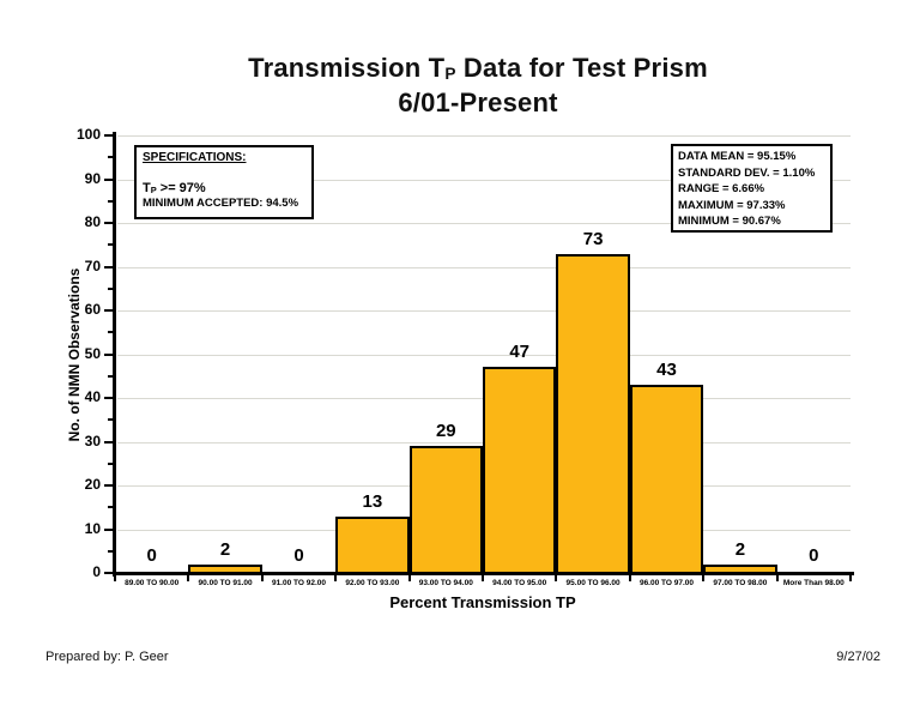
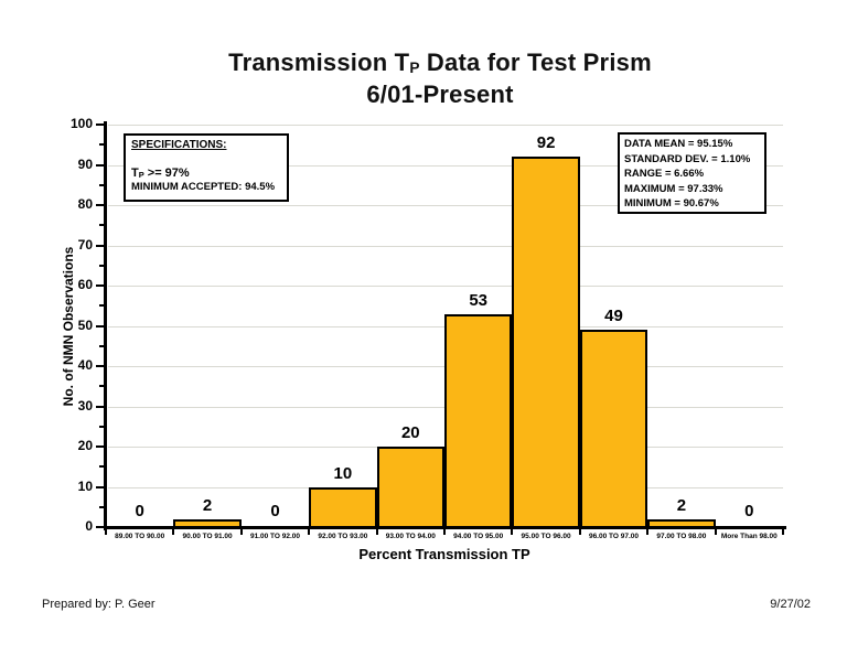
92.00 TO 93.00: 13 -> 10
93.00 TO 94.00: 29 -> 20
94.00 TO 95.00: 47 -> 53
95.00 TO 96.00: 73 -> 92
96.00 TO 97.00: 43 -> 49
